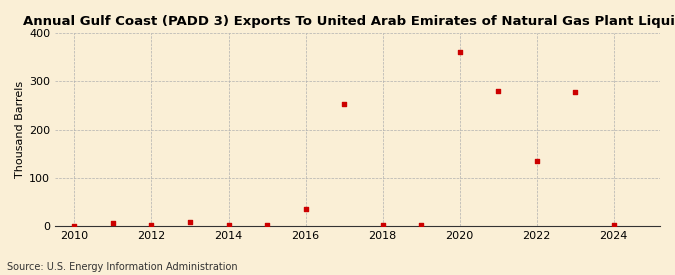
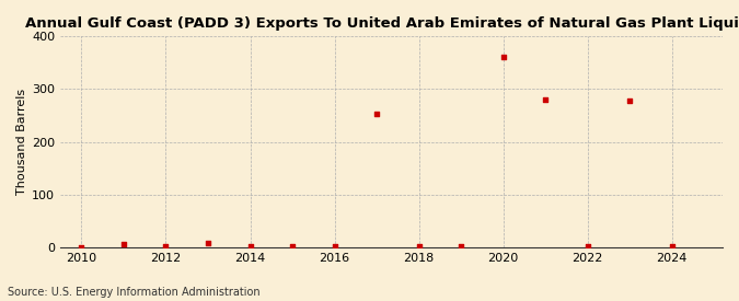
2016: 35 -> 2
2022: 135 -> 1
